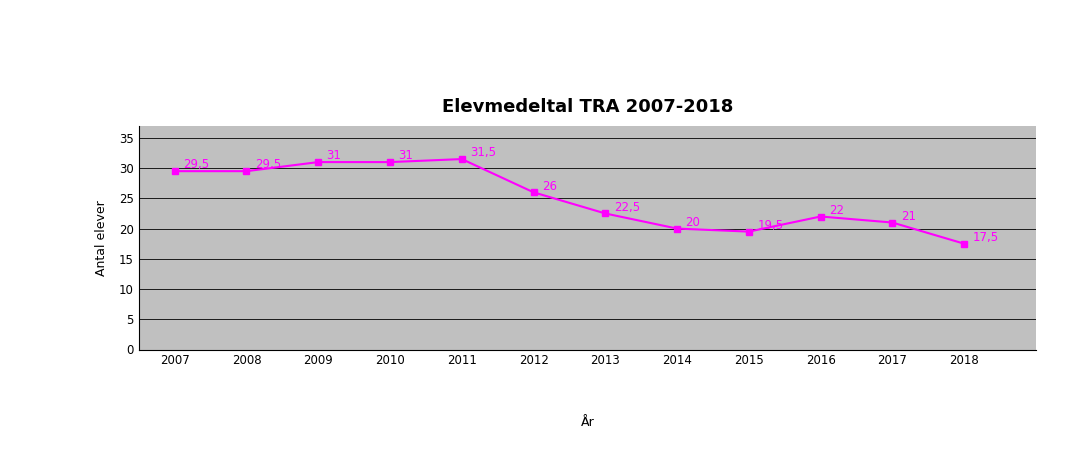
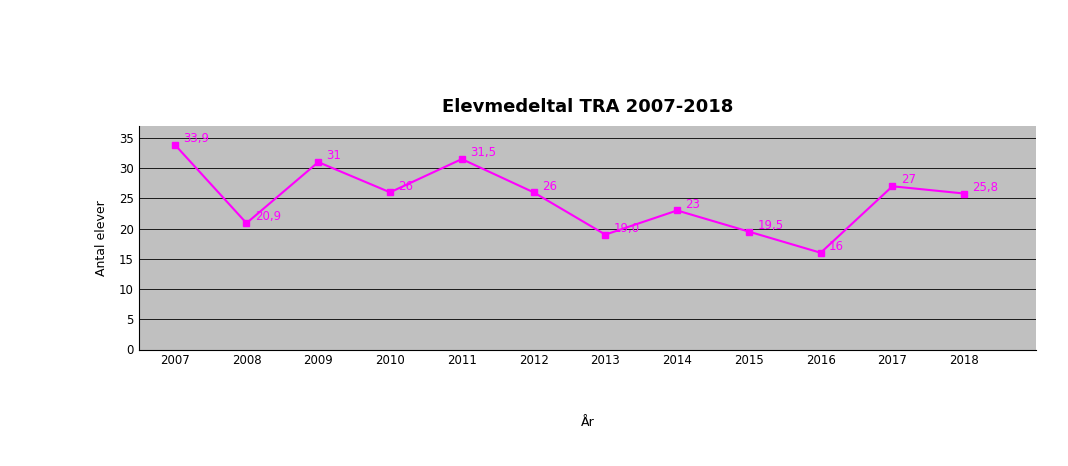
2007: 29,5 -> 33,9
2008: 29,5 -> 20,9
2010: 31 -> 26
2013: 22,5 -> 19,0
2014: 20 -> 23
2016: 22 -> 16
2017: 21 -> 27
2018: 17,5 -> 25,8
